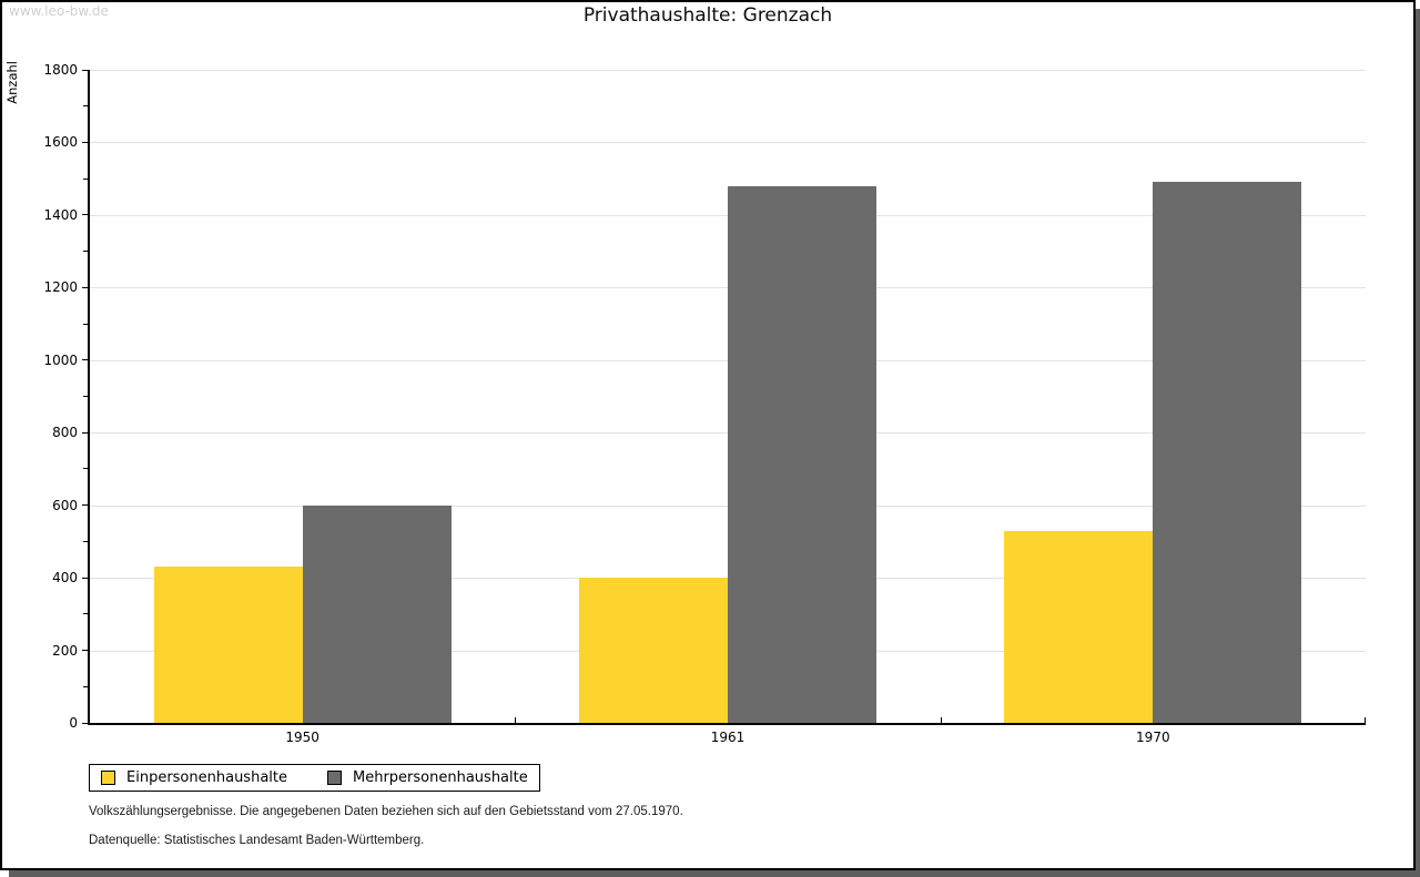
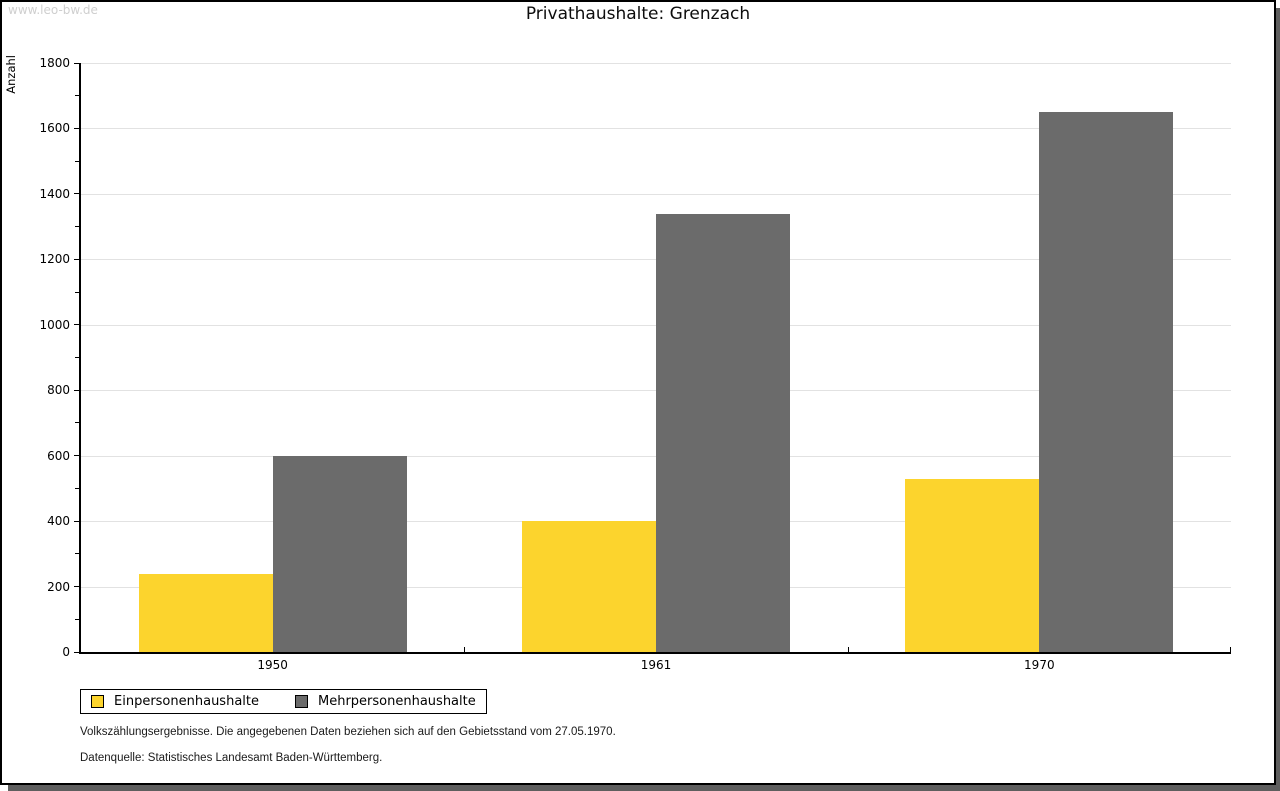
Einpersonenhaushalte/1950: 430 -> 240
Mehrpersonenhaushalte/1961: 1480 -> 1340
Mehrpersonenhaushalte/1970: 1490 -> 1650
